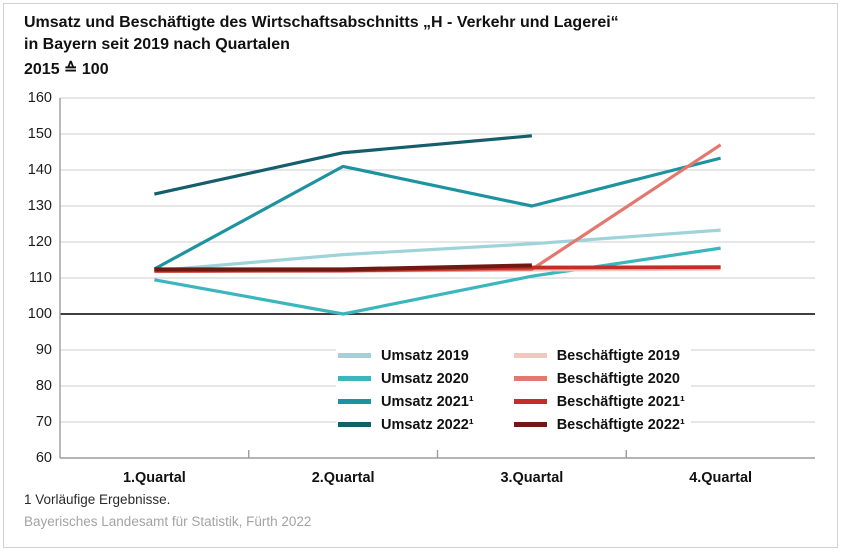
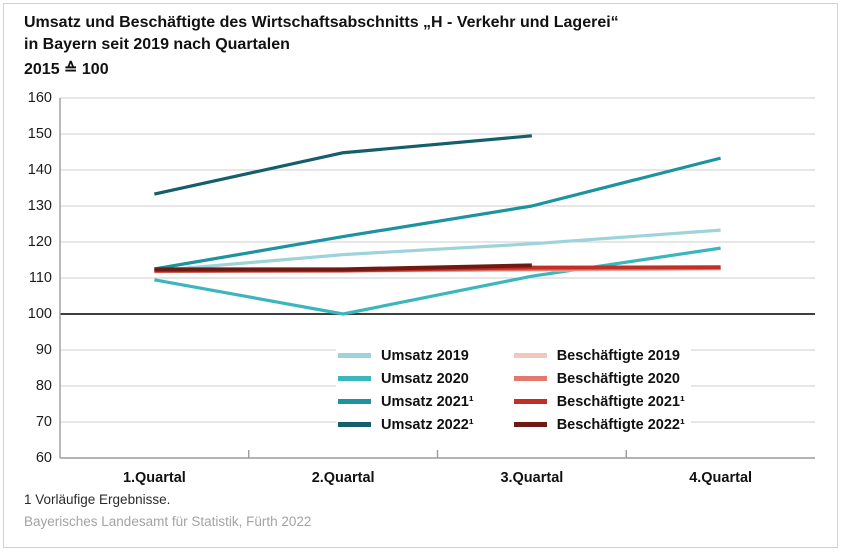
Umsatz 2021¹/2.Quartal: 141 -> 122
Beschäftigte 2020/4.Quartal: 147 -> 113
